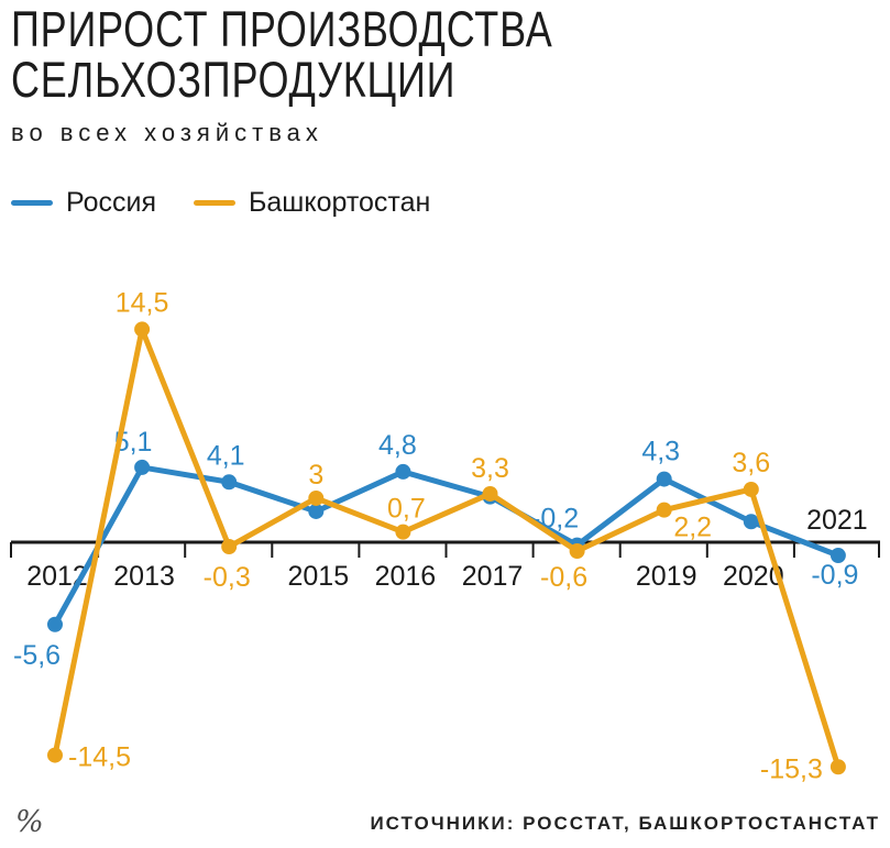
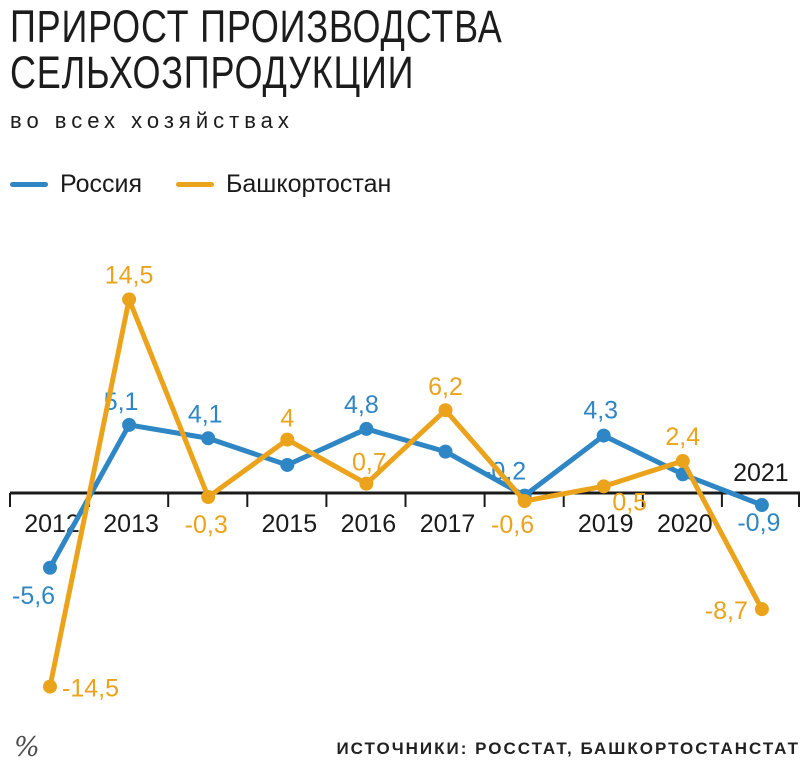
Башкортостан/2015: 3 -> 4
Башкортостан/2017: 3,3 -> 6,2
Башкортостан/2019: 2,2 -> 0,5
Башкортостан/2020: 3,6 -> 2,4
Башкортостан/2021: -15,3 -> -8,7
